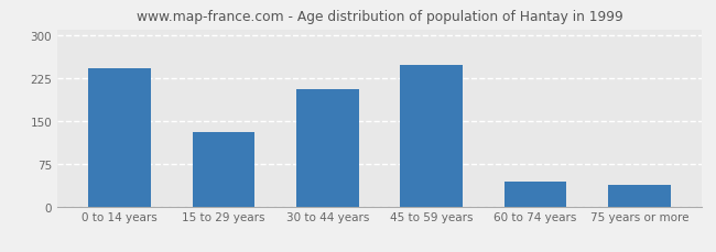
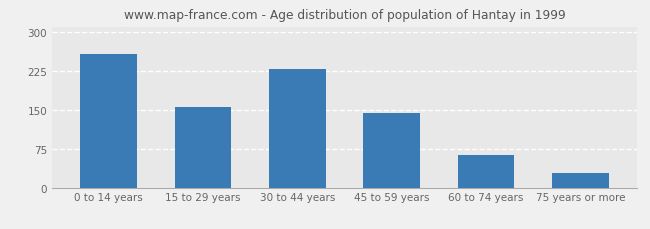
0 to 14 years: 242 -> 258
15 to 29 years: 130 -> 155
30 to 44 years: 206 -> 228
45 to 59 years: 248 -> 144
60 to 74 years: 44 -> 62
75 years or more: 38 -> 28
